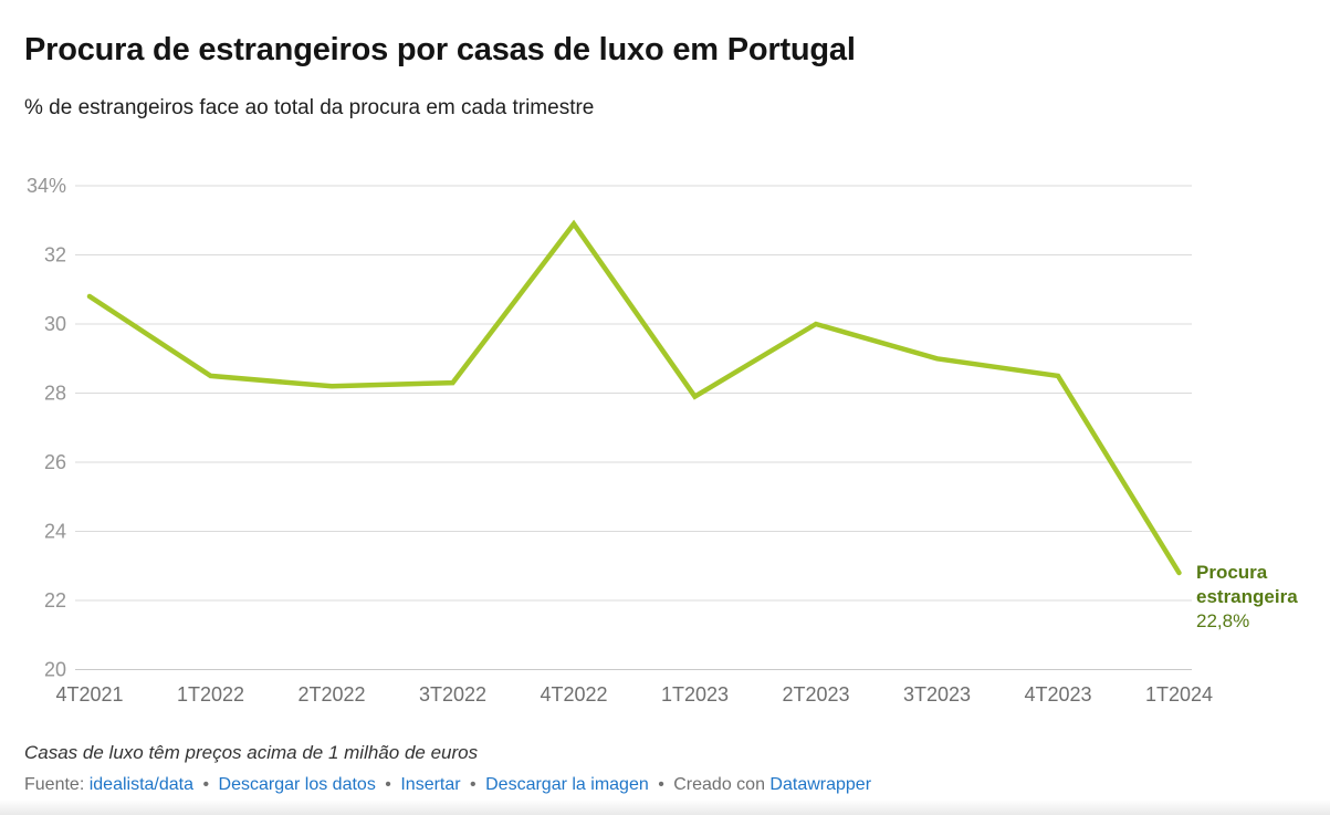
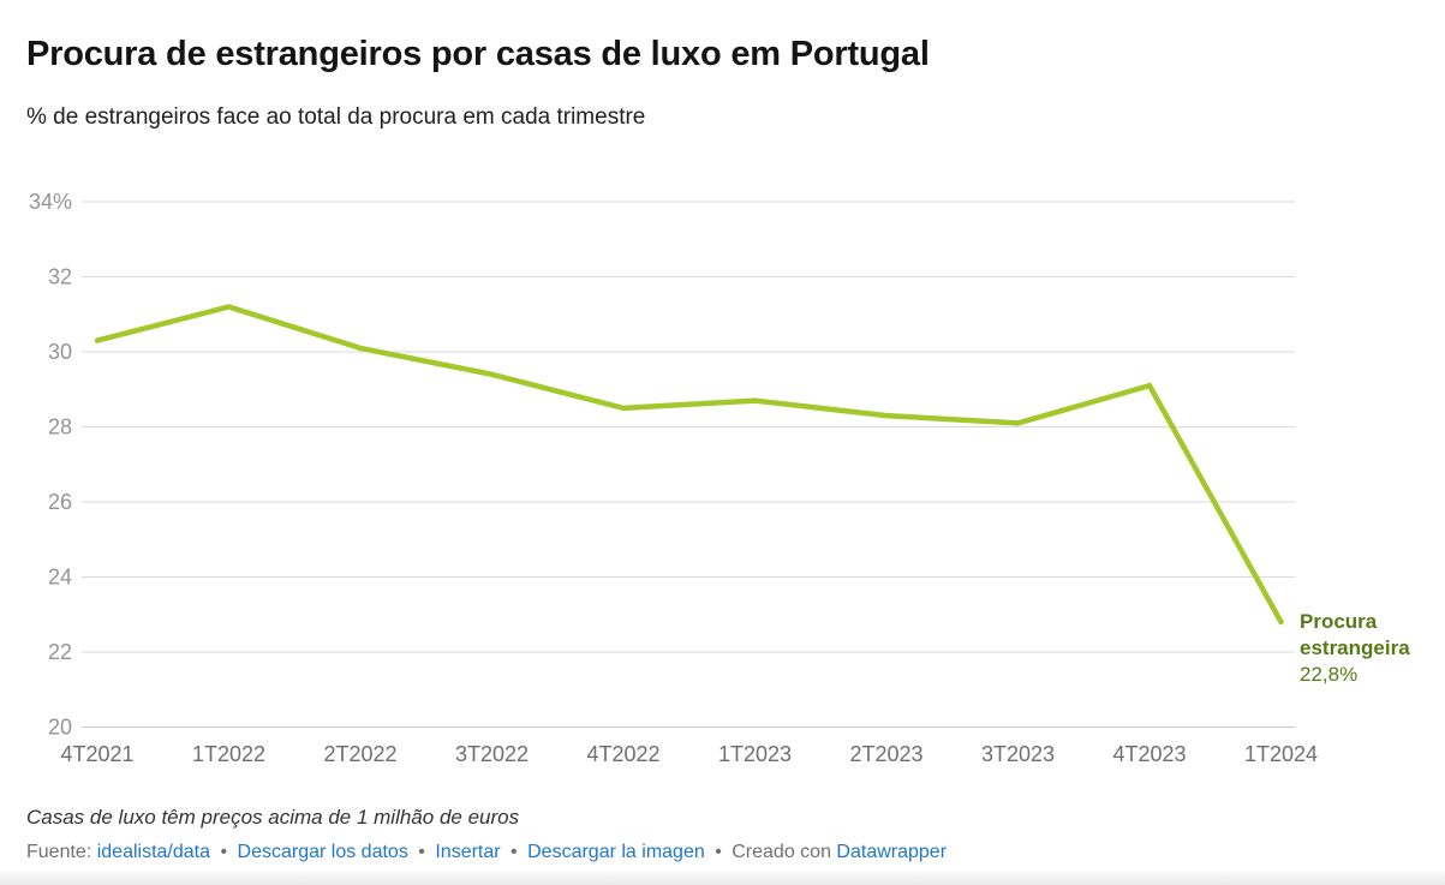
4T2021: 30.8% -> 30.3%
1T2022: 28.5% -> 31.2%
2T2022: 28.2% -> 30.1%
3T2022: 28.3% -> 29.4%
4T2022: 32.9% -> 28.5%
1T2023: 27.9% -> 28.7%
2T2023: 30.0% -> 28.3%
3T2023: 29.0% -> 28.1%
4T2023: 28.5% -> 29.1%
